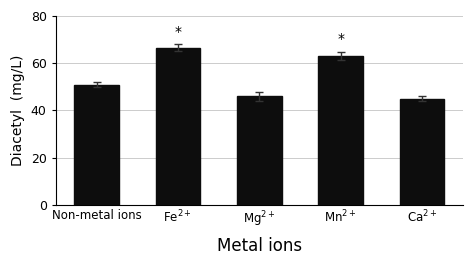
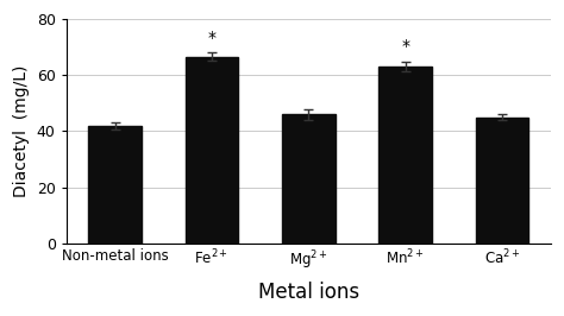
Non-metal ions: 51.0 -> 42.0
